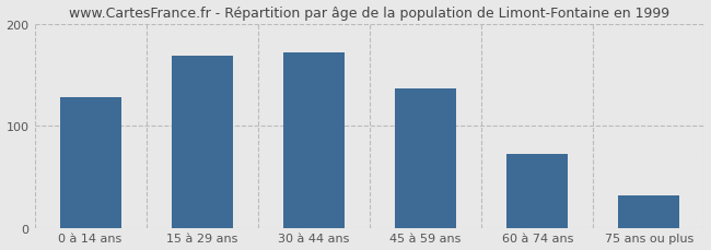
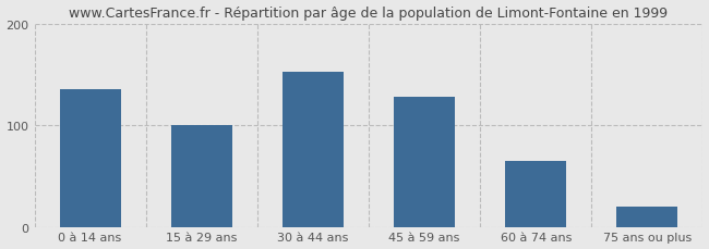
0 à 14 ans: 128 -> 135
15 à 29 ans: 168 -> 100
30 à 44 ans: 172 -> 152
45 à 59 ans: 136 -> 128
60 à 74 ans: 72 -> 65
75 ans ou plus: 32 -> 20
